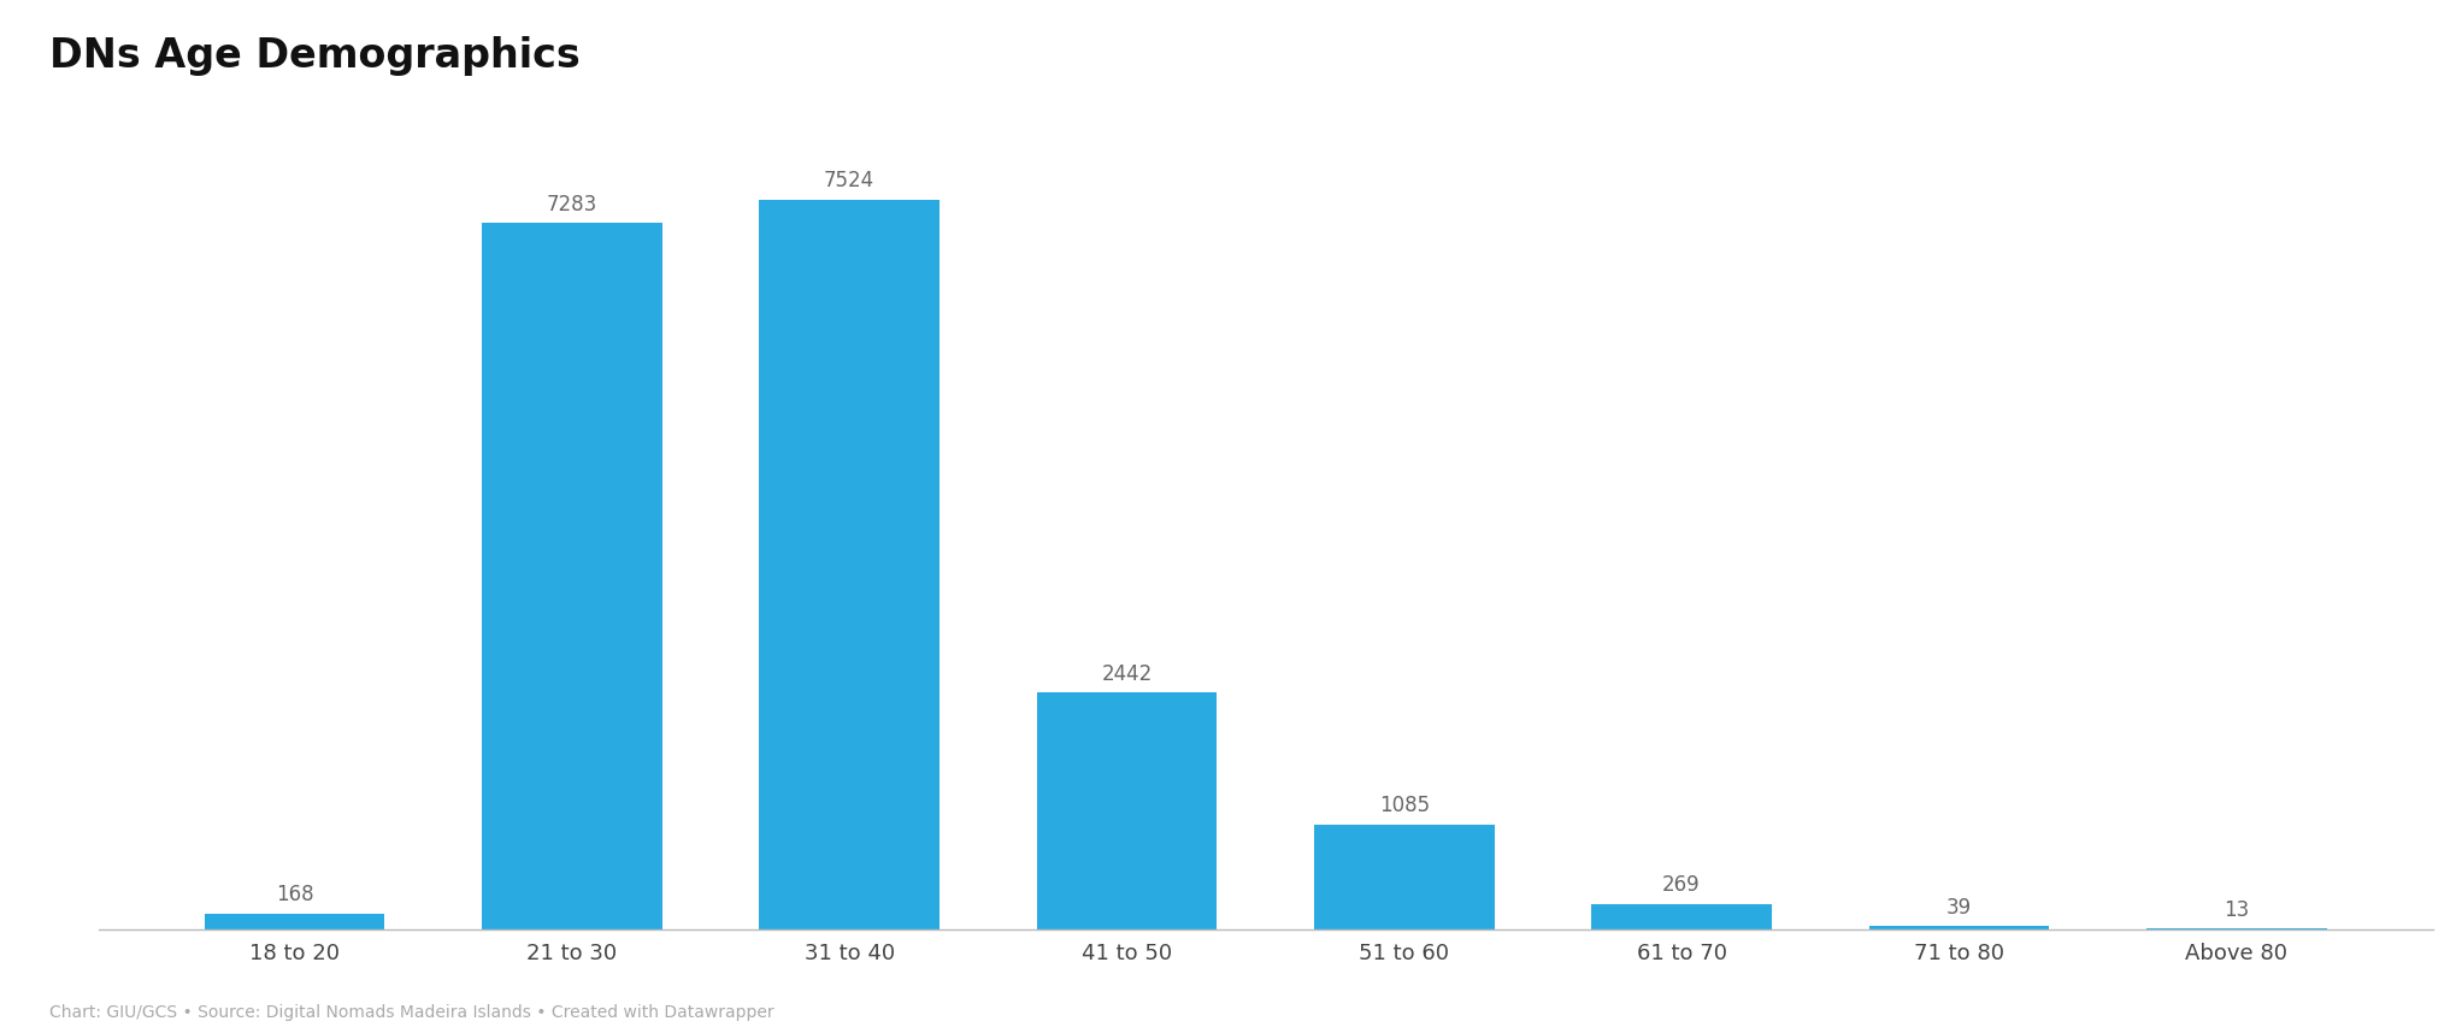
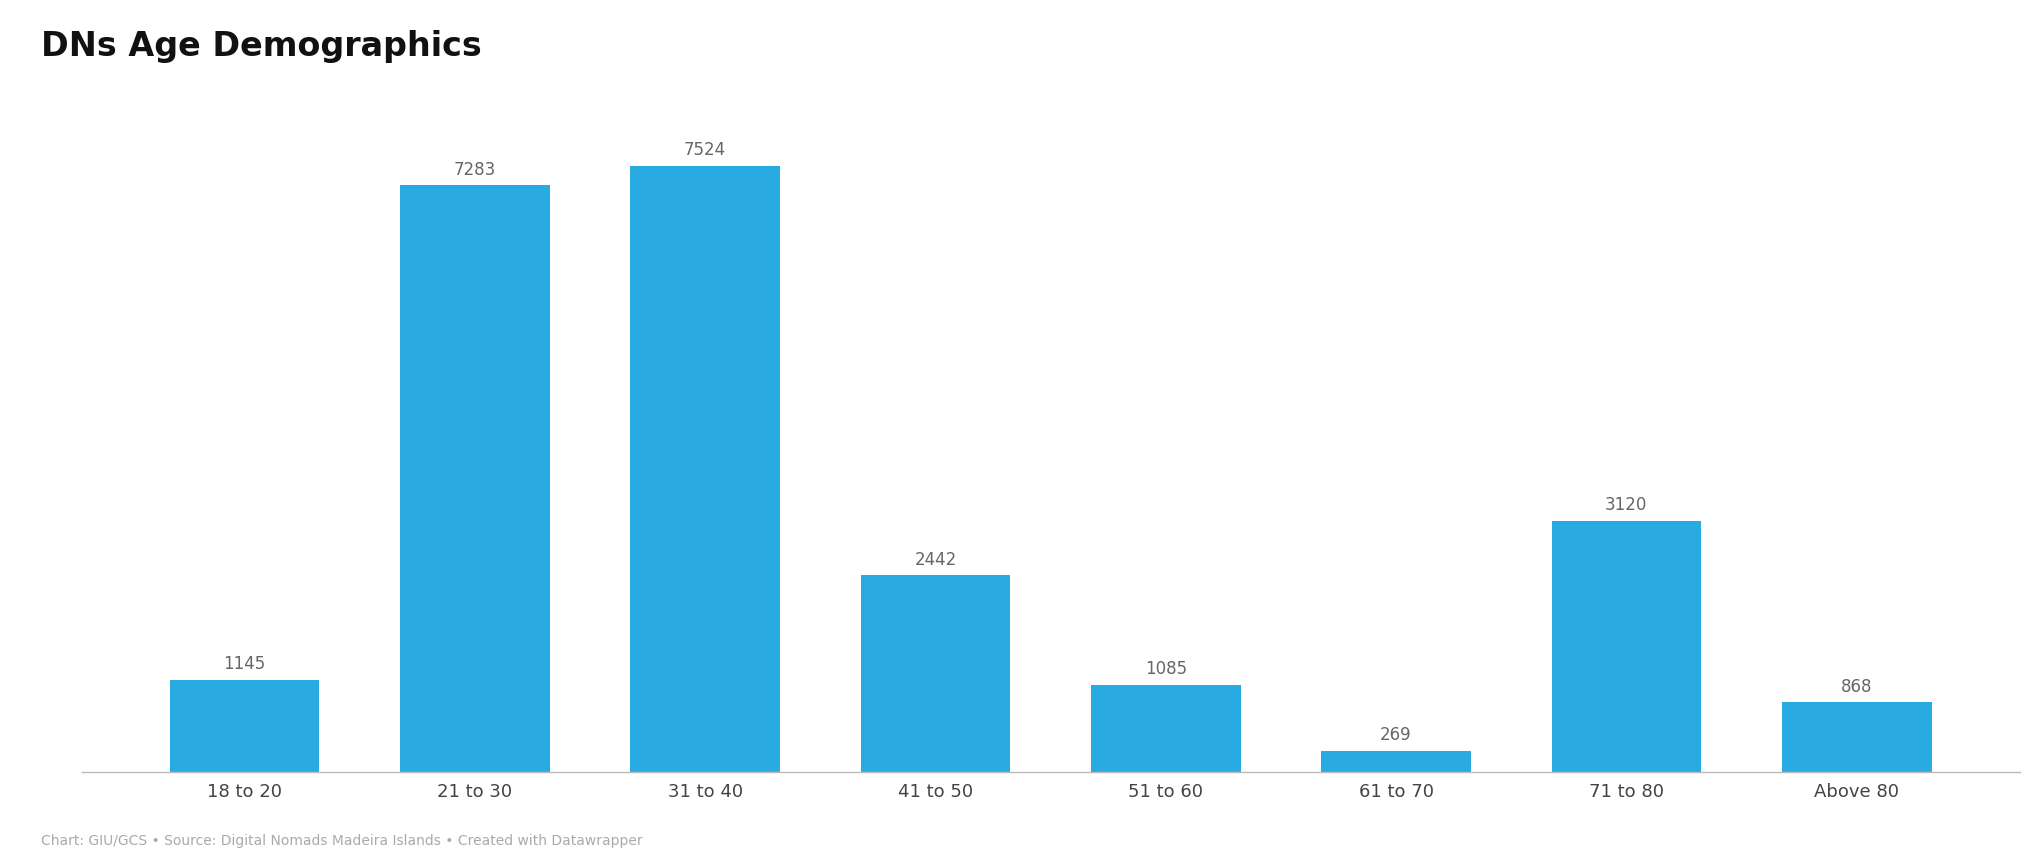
18 to 20: 168 -> 1145
71 to 80: 39 -> 3120
Above 80: 13 -> 868
